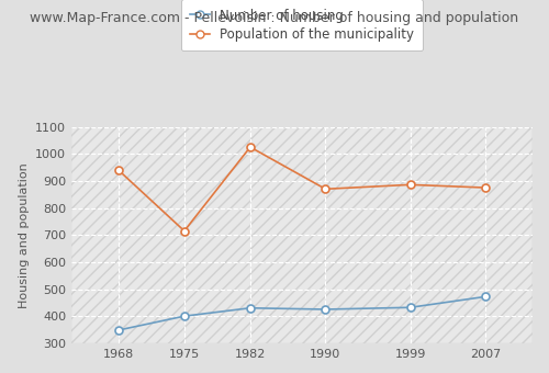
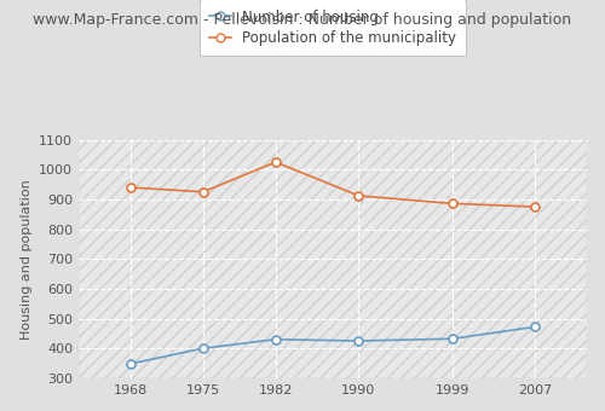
Population of the municipality/1975: 715 -> 925
Population of the municipality/1990: 870 -> 912
